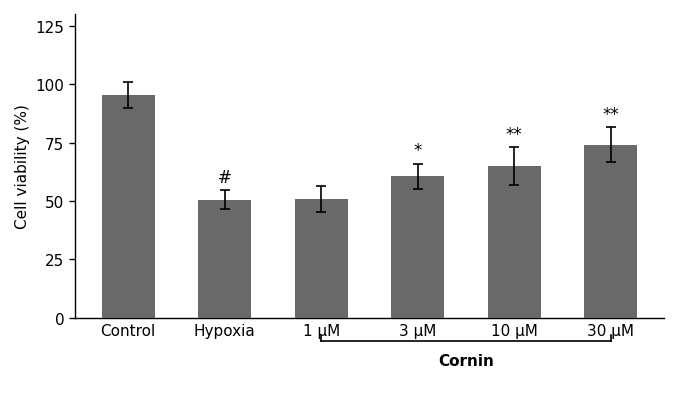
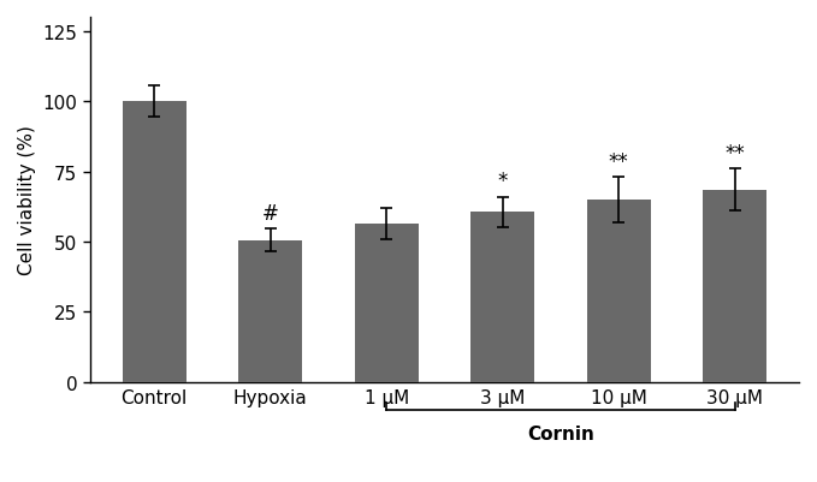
Control: 95.5 -> 100.0
1 μM: 51.0 -> 56.5
30 μM: 74.0 -> 68.5
